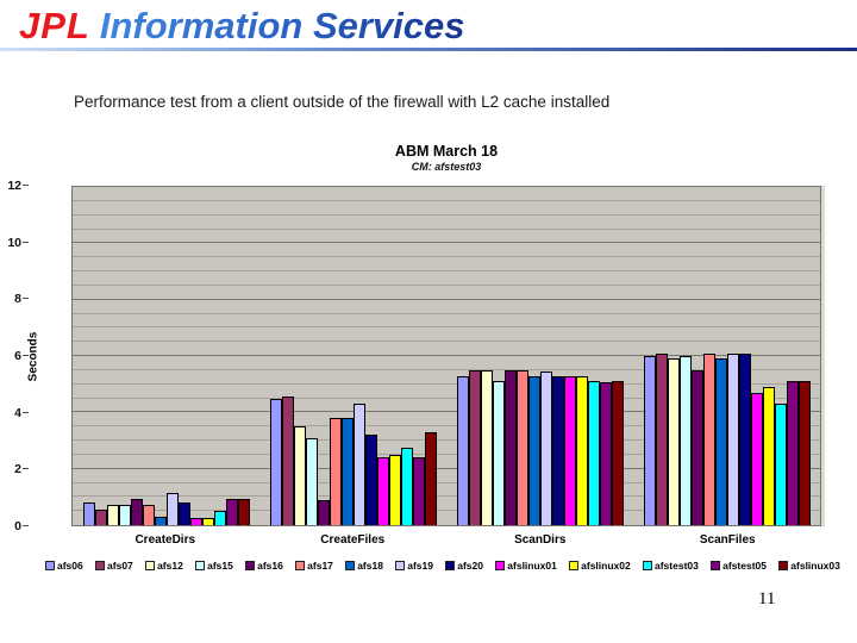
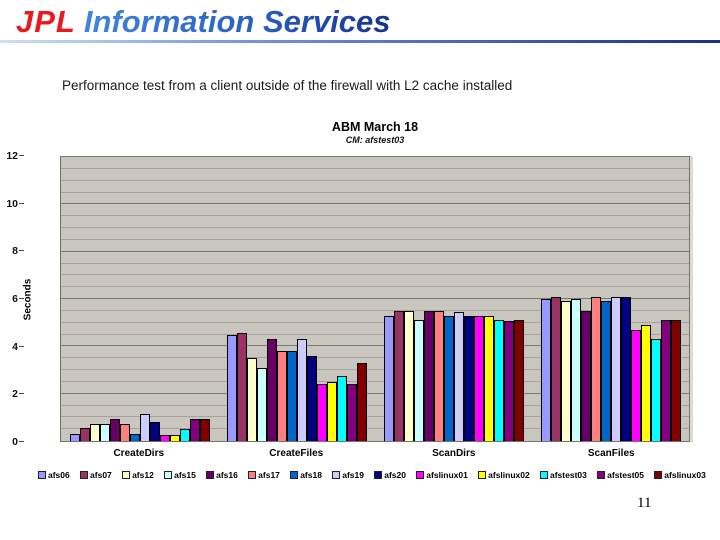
afs06/CreateDirs: 0.8 -> 0.3
afs16/CreateFiles: 0.9 -> 4.3
afs20/CreateFiles: 3.2 -> 3.6
